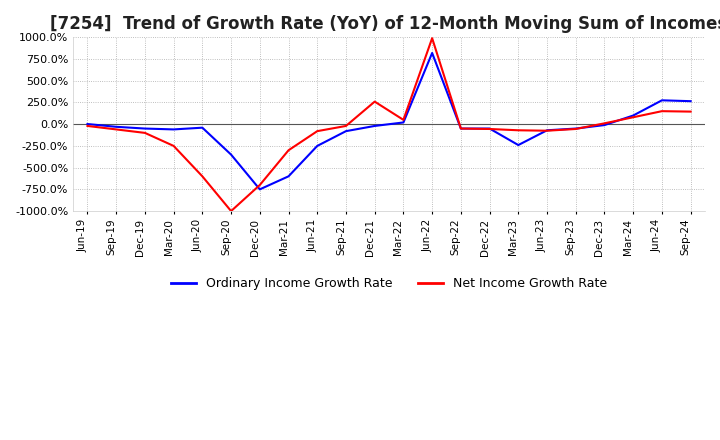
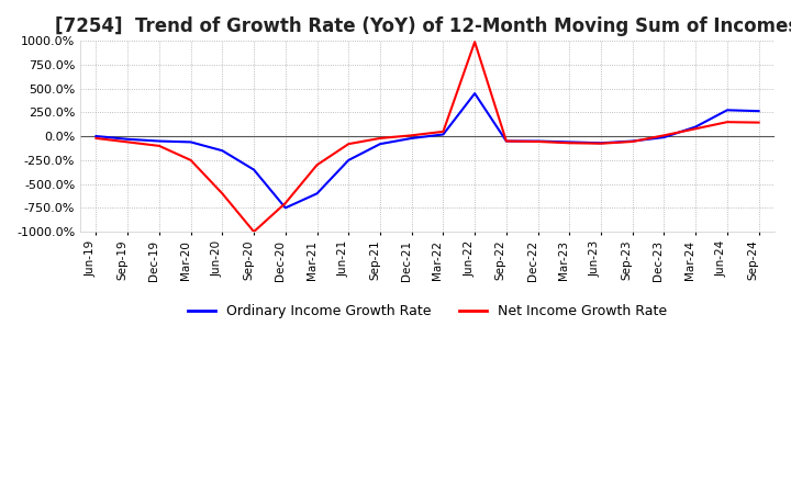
Ordinary Income Growth Rate/Jun-20: -40% -> -150%
Net Income Growth Rate/Dec-21: 260% -> 10%
Ordinary Income Growth Rate/Jun-22: 820% -> 450%
Ordinary Income Growth Rate/Mar-23: -240% -> -60%
